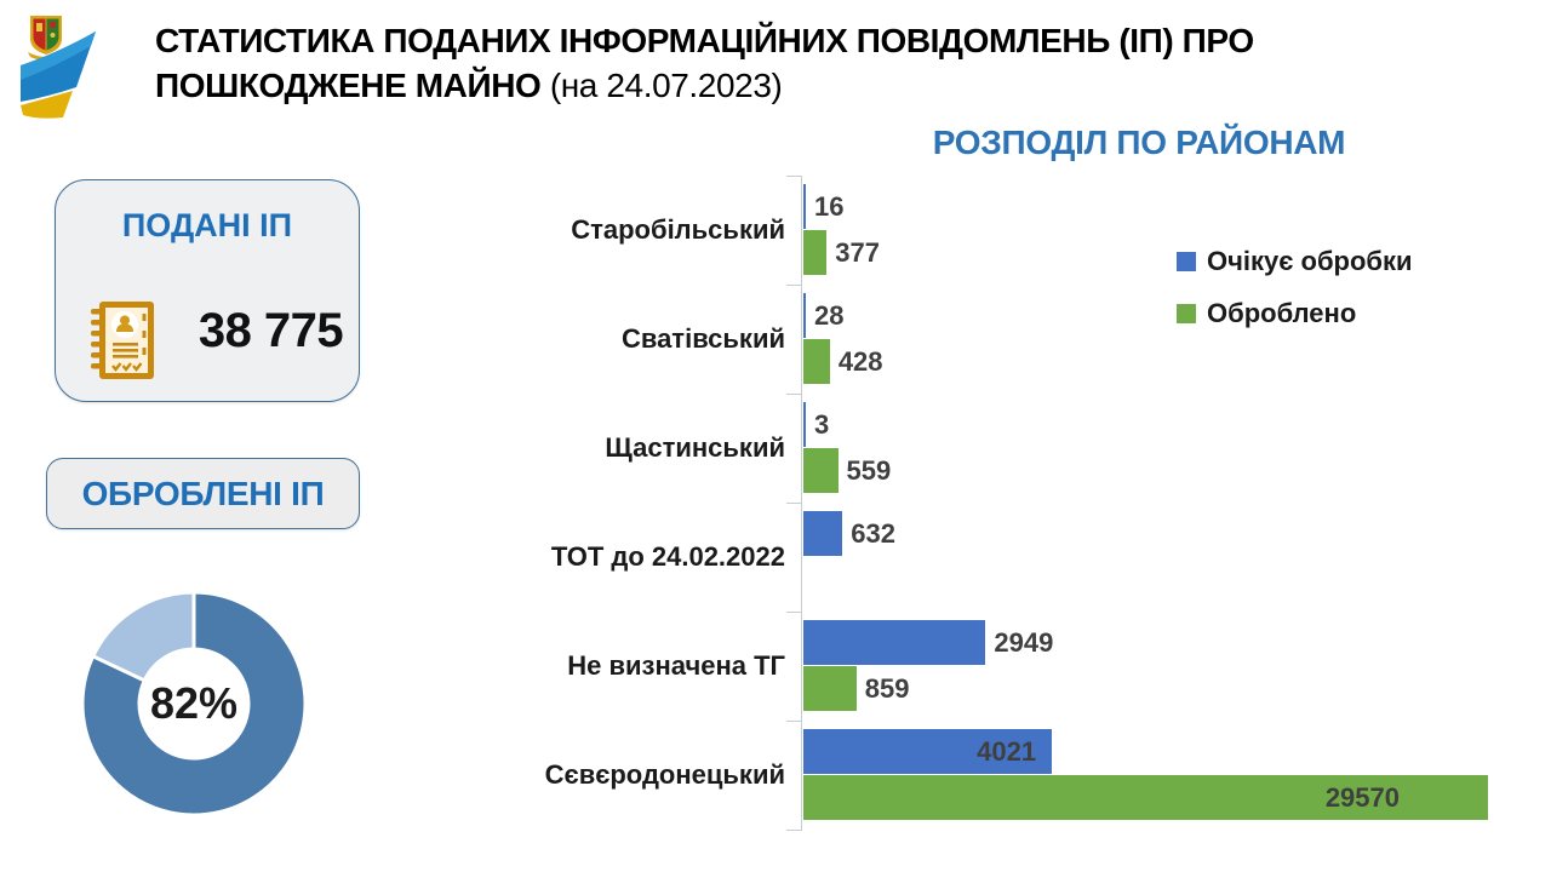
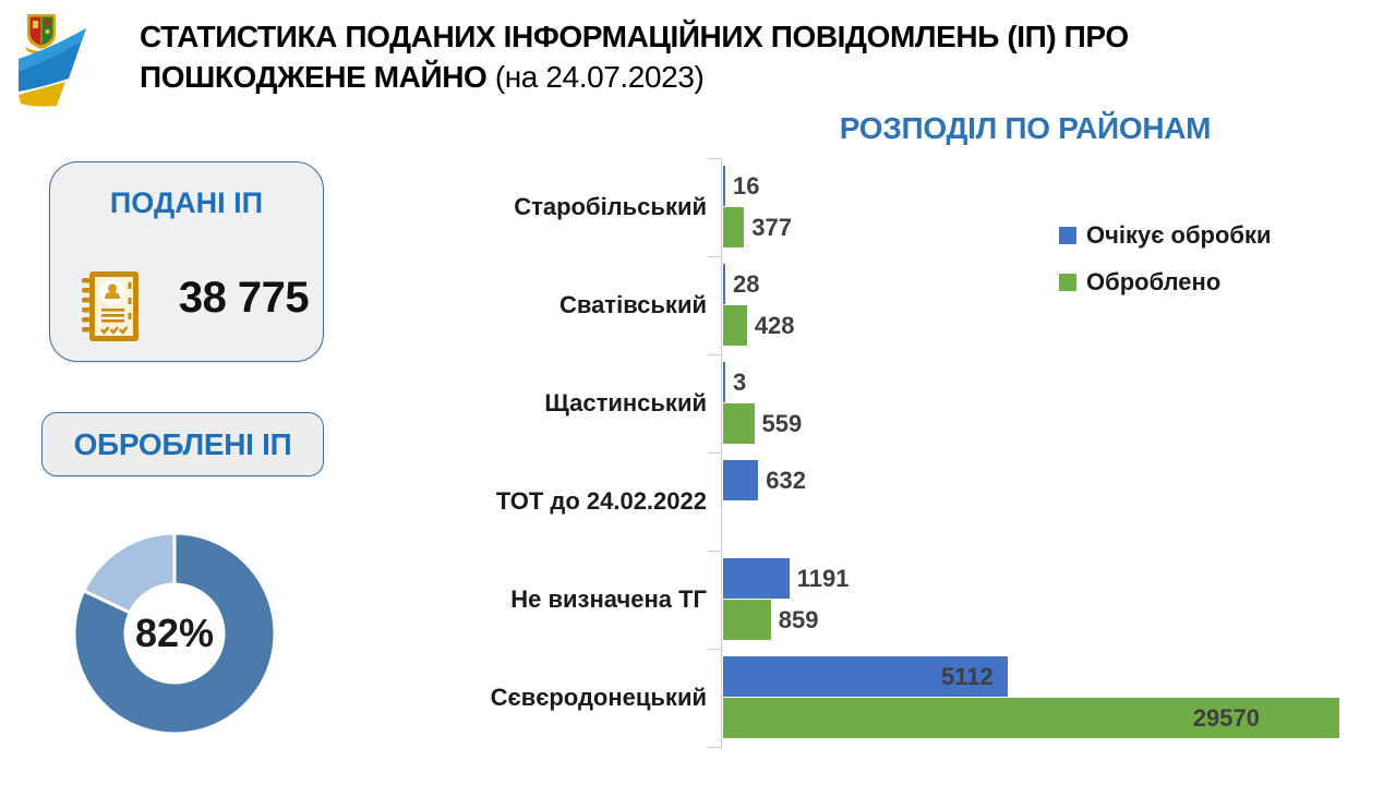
РОЗПОДІЛ ПО РАЙОНАМ/Очікує обробки/Не визначена ТГ: 2949 -> 1191
РОЗПОДІЛ ПО РАЙОНАМ/Очікує обробки/Сєвєродонецький: 4021 -> 5112
